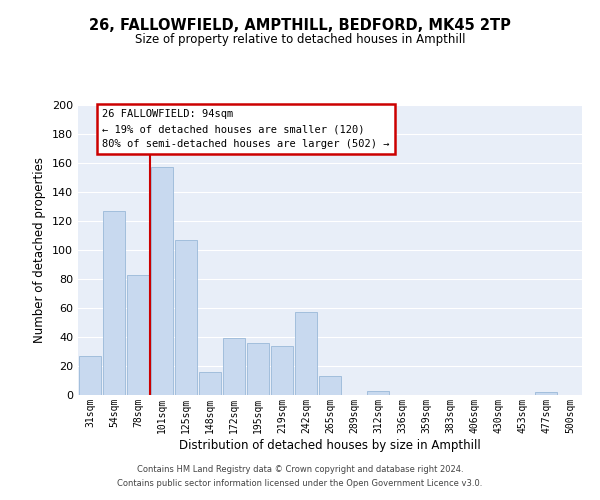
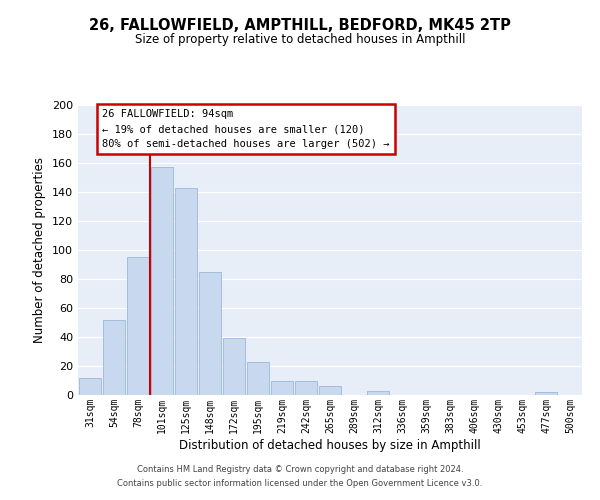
31sqm: 27 -> 12
54sqm: 127 -> 52
78sqm: 83 -> 95
125sqm: 107 -> 143
148sqm: 16 -> 85
195sqm: 36 -> 23
219sqm: 34 -> 10
242sqm: 57 -> 10
265sqm: 13 -> 6
